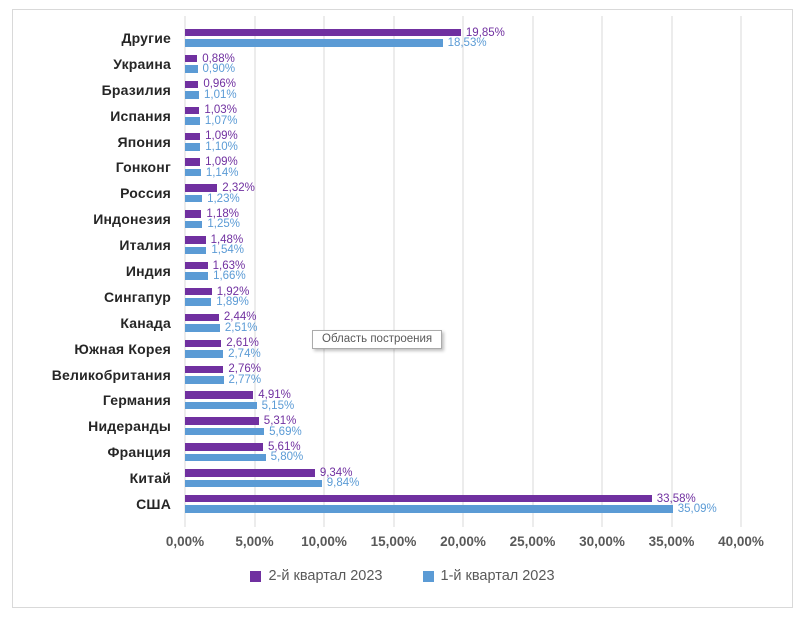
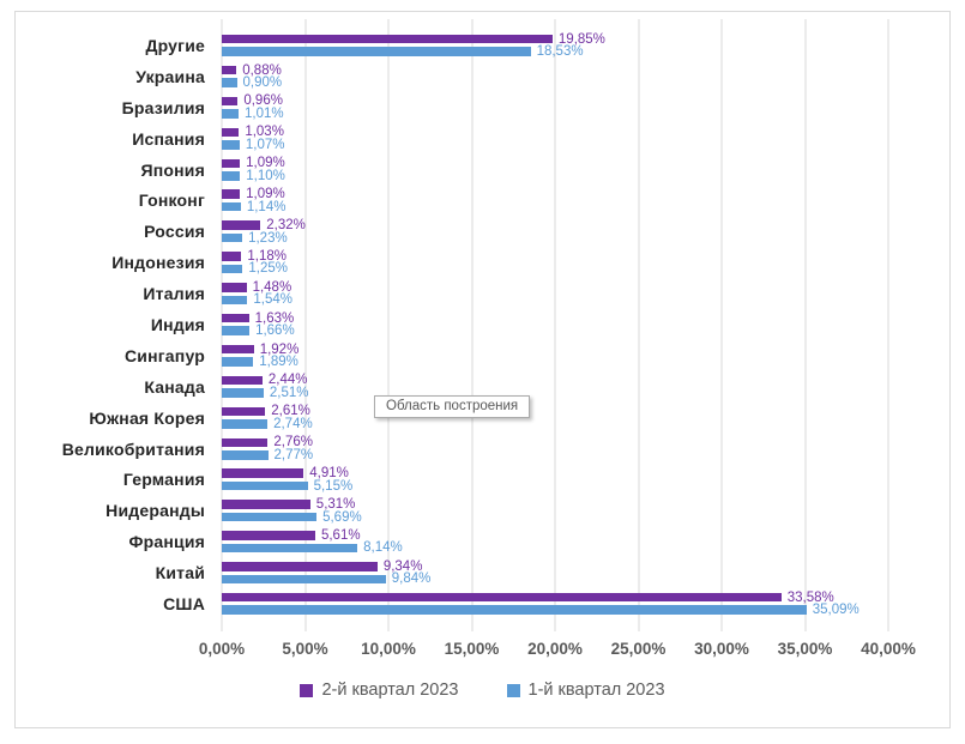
1-й квартал 2023/Франция: 5,80% -> 8,14%
